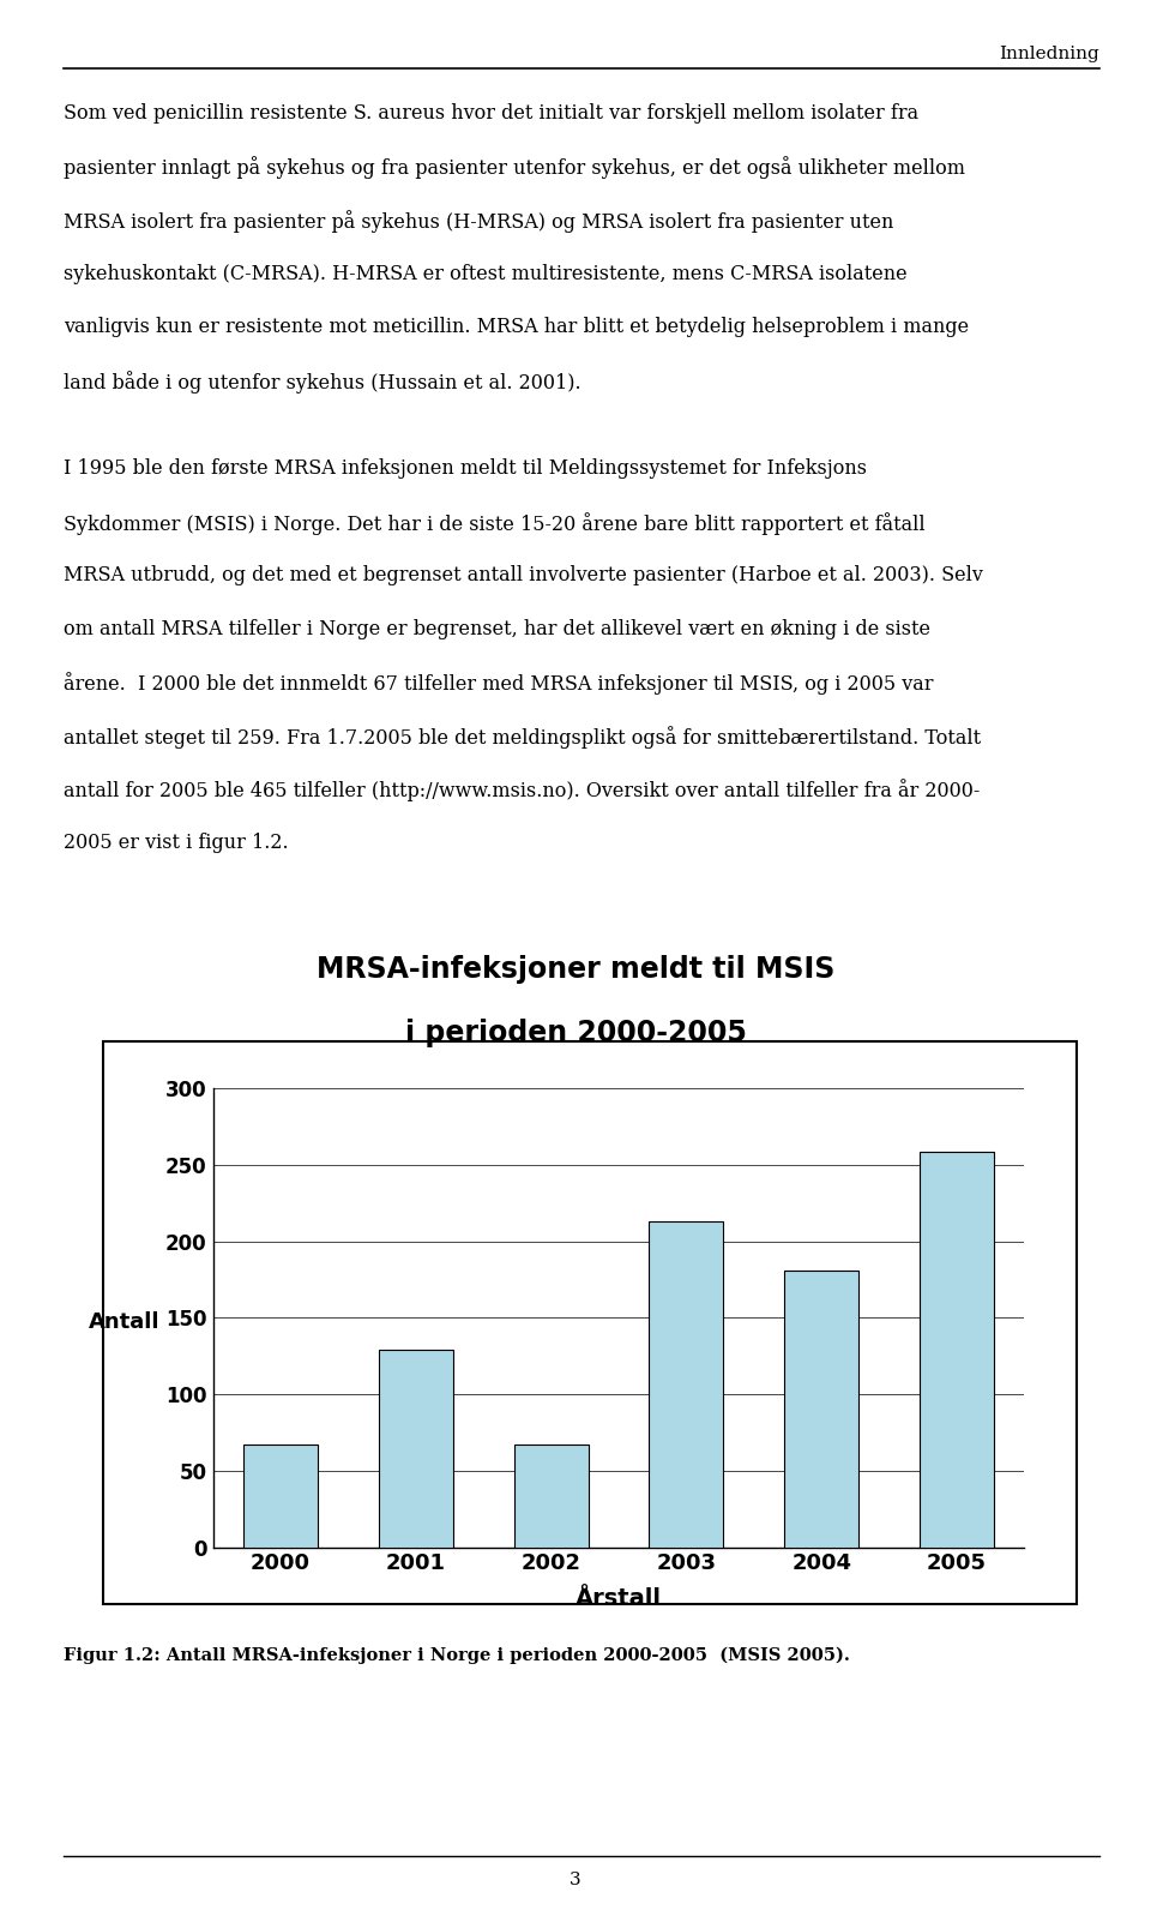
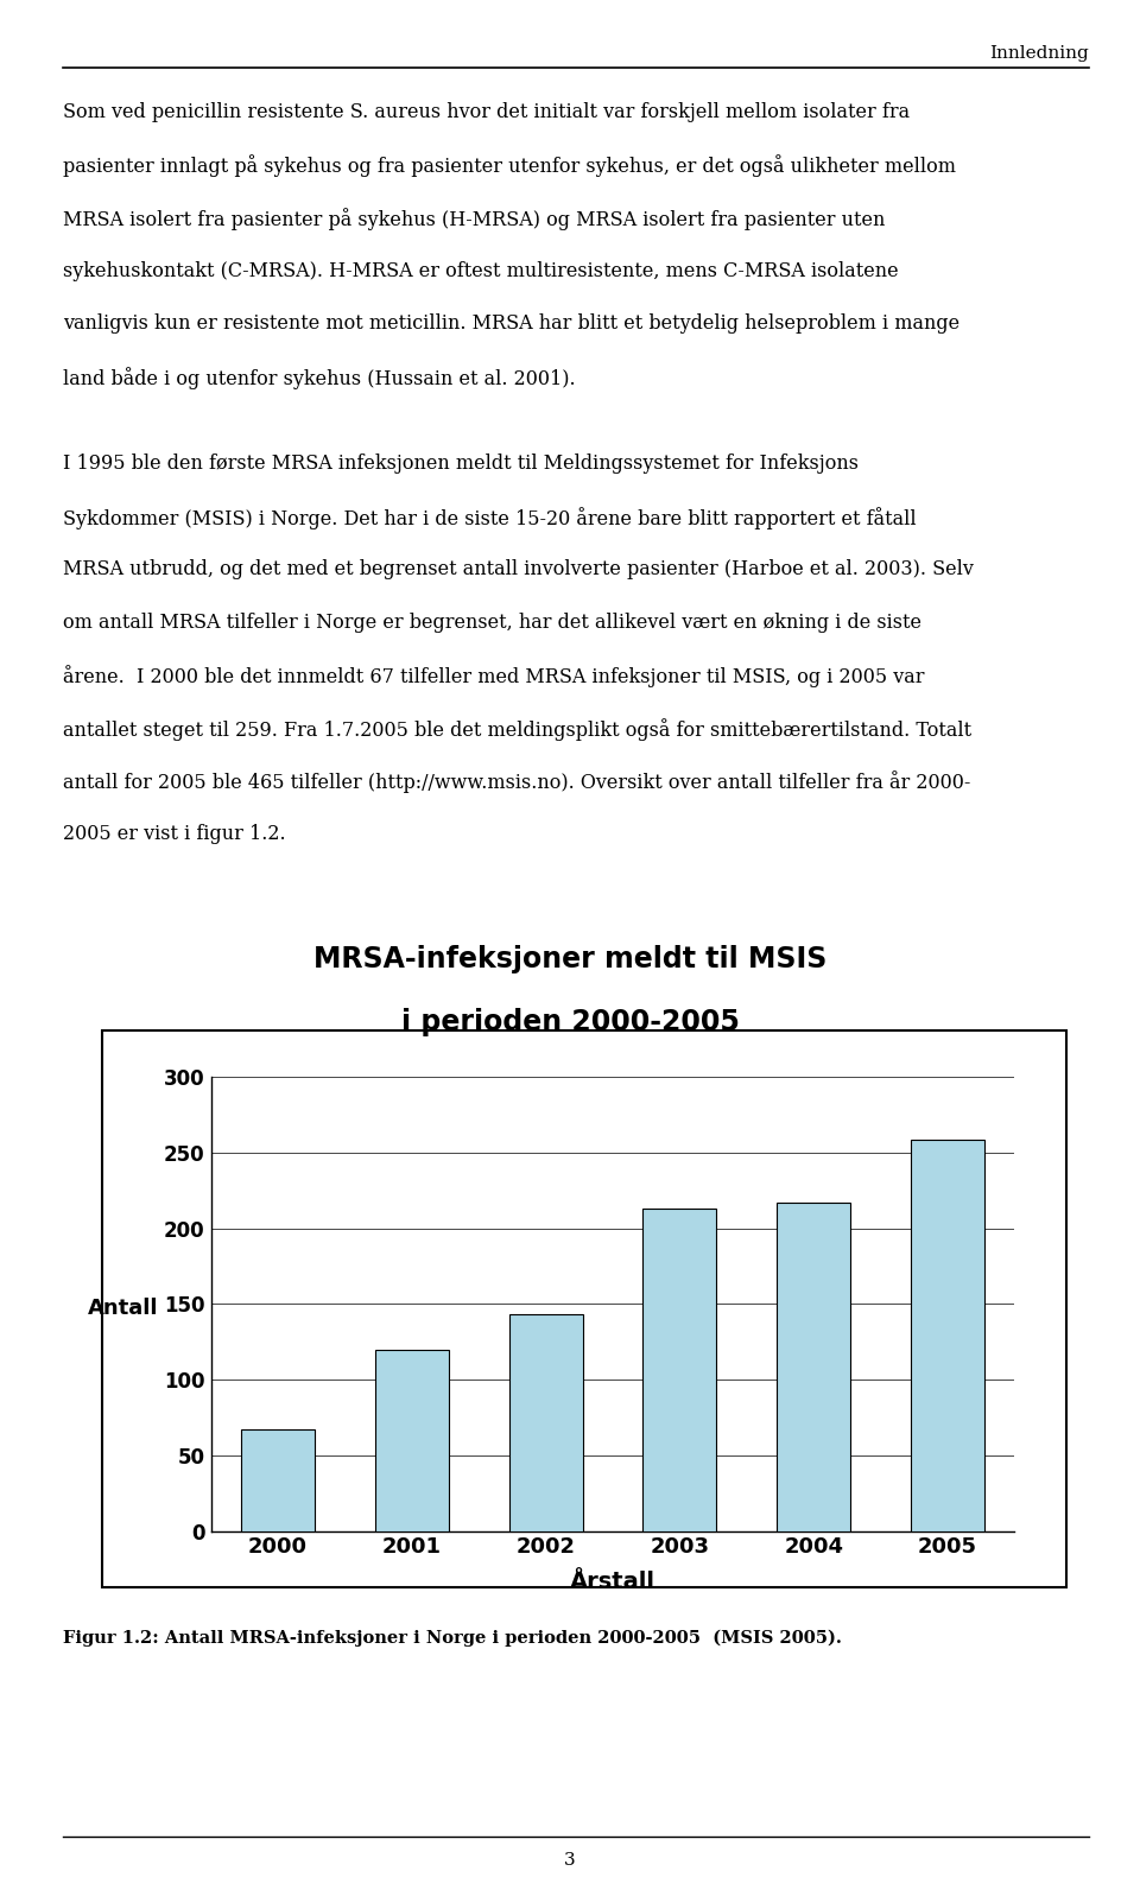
2001: 129 -> 120
2002: 67 -> 143
2004: 181 -> 217
